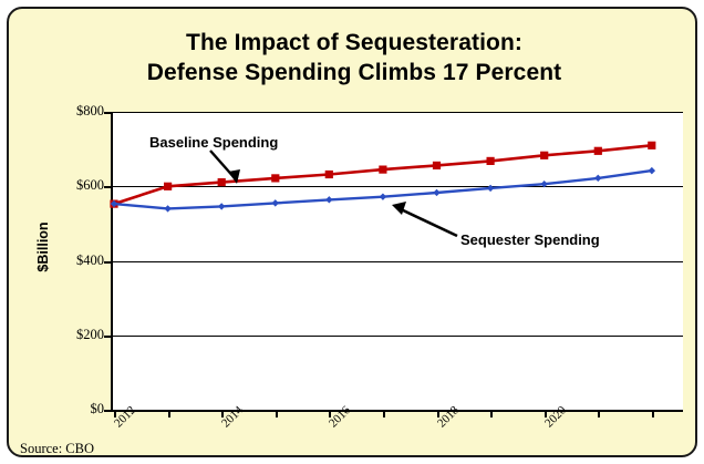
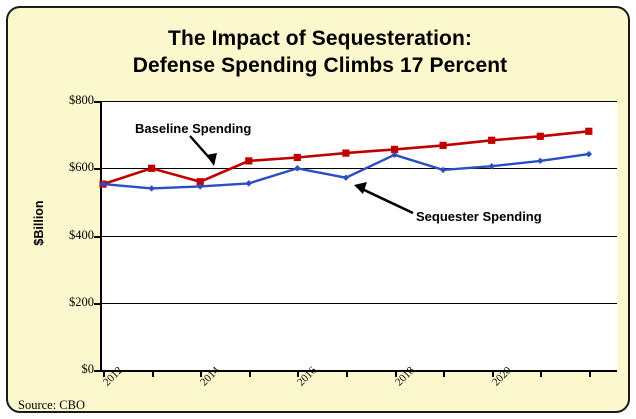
Baseline Spending/2014: $610 -> $560
Sequester Spending/2016: $560 -> $600
Sequester Spending/2018: $580 -> $640
